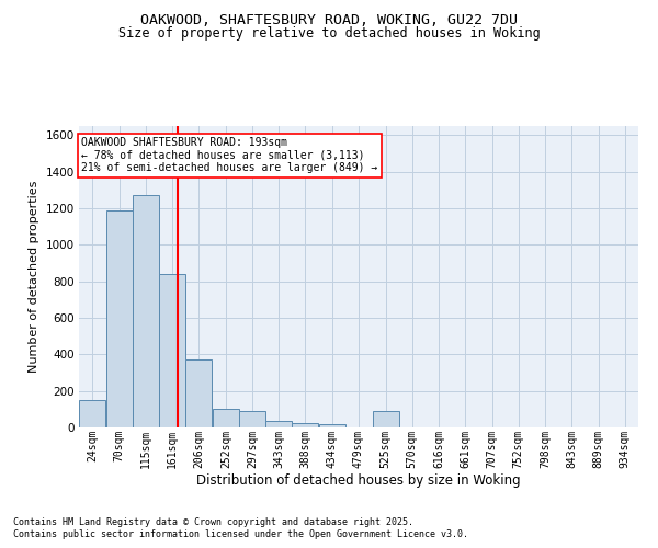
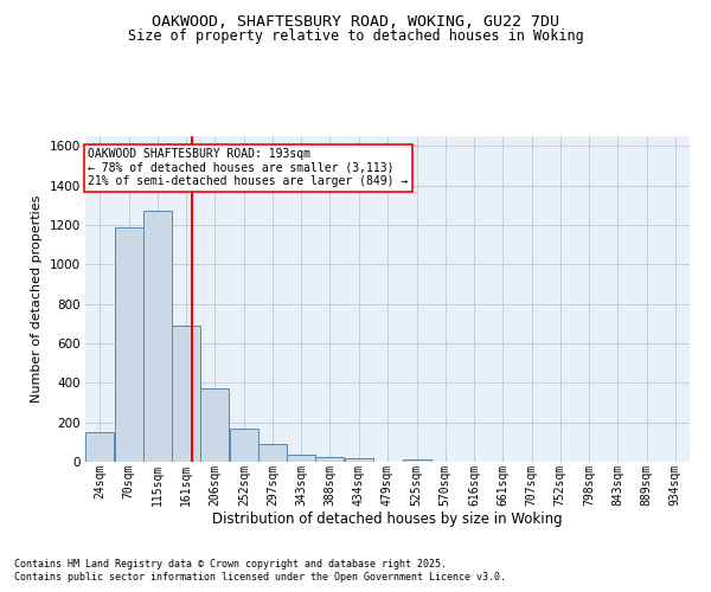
161sqm: 840 -> 690
252sqm: 100 -> 170
525sqm: 90 -> 20
